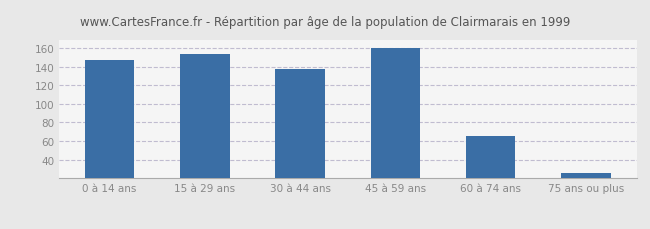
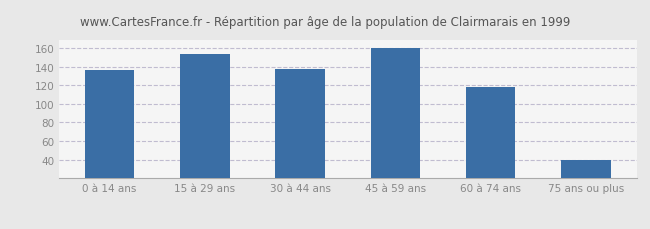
0 à 14 ans: 147 -> 136
60 à 74 ans: 66 -> 118
75 ans ou plus: 26 -> 40
